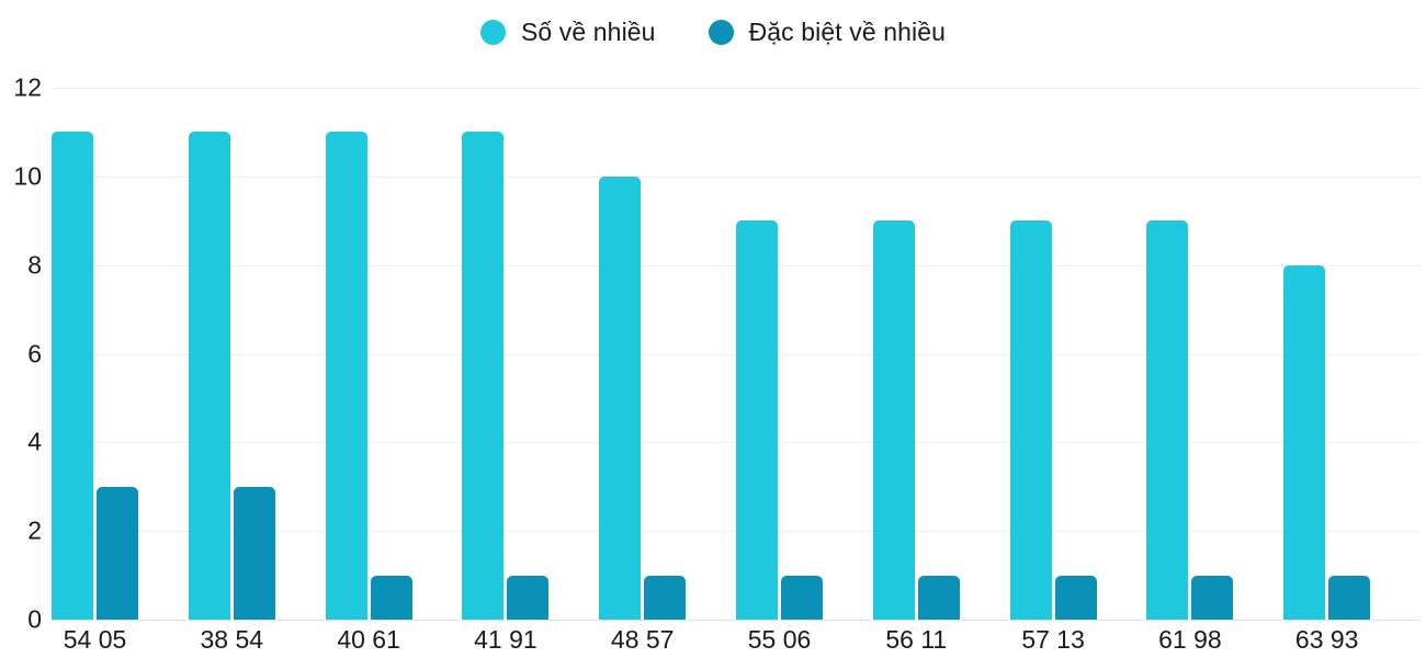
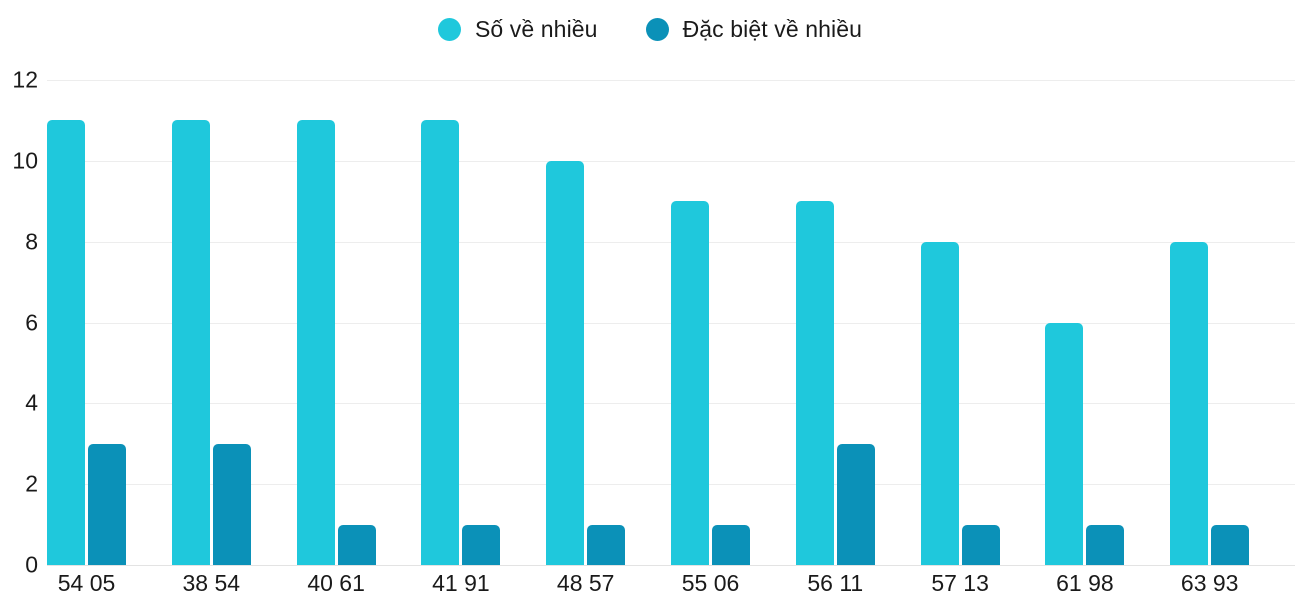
Đặc biệt về nhiều/56 11: 1 -> 3
Số về nhiều/57 13: 9 -> 8
Số về nhiều/61 98: 9 -> 6
